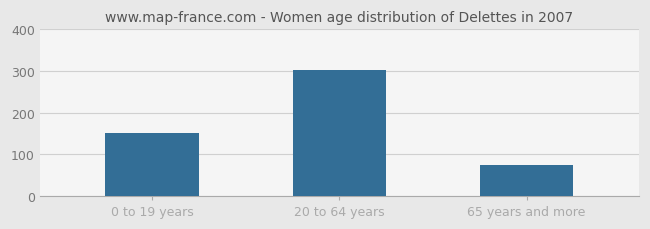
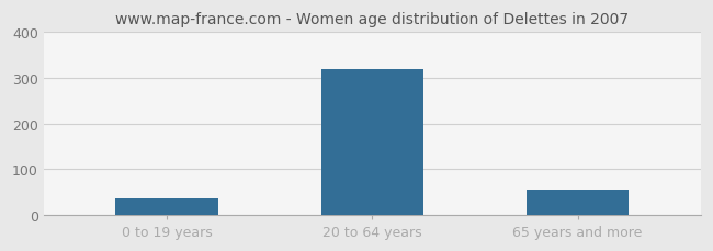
0 to 19 years: 150 -> 35
20 to 64 years: 303 -> 320
65 years and more: 74 -> 55
